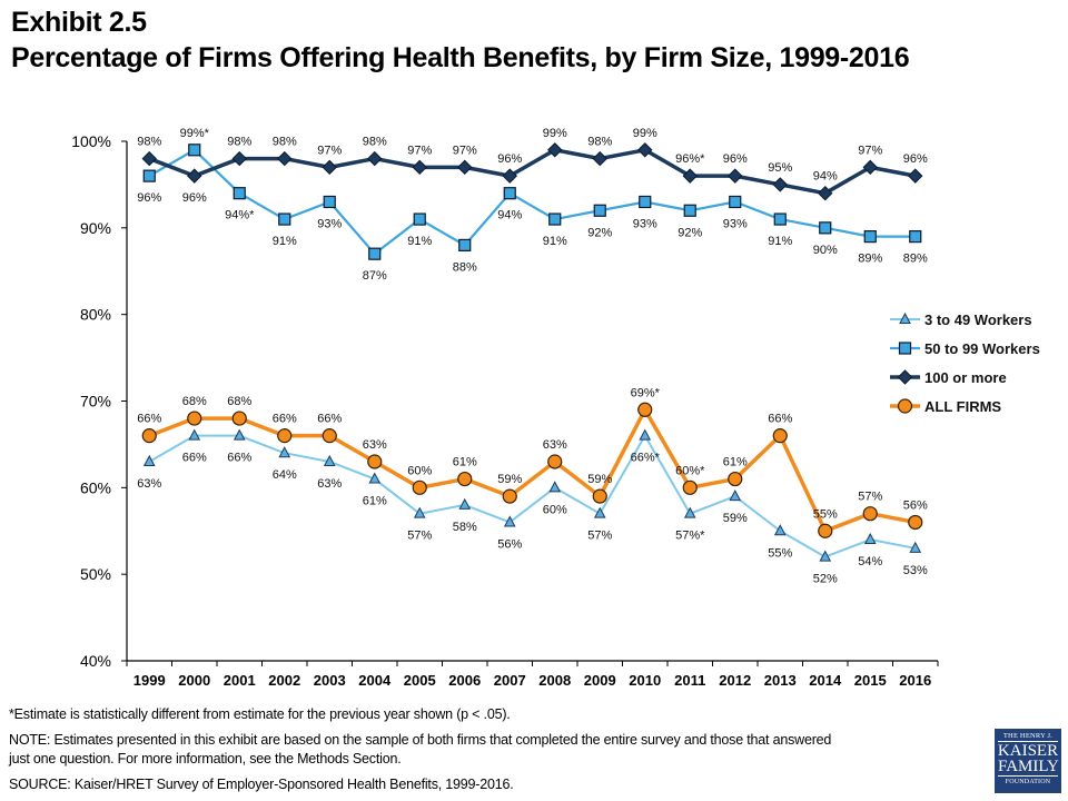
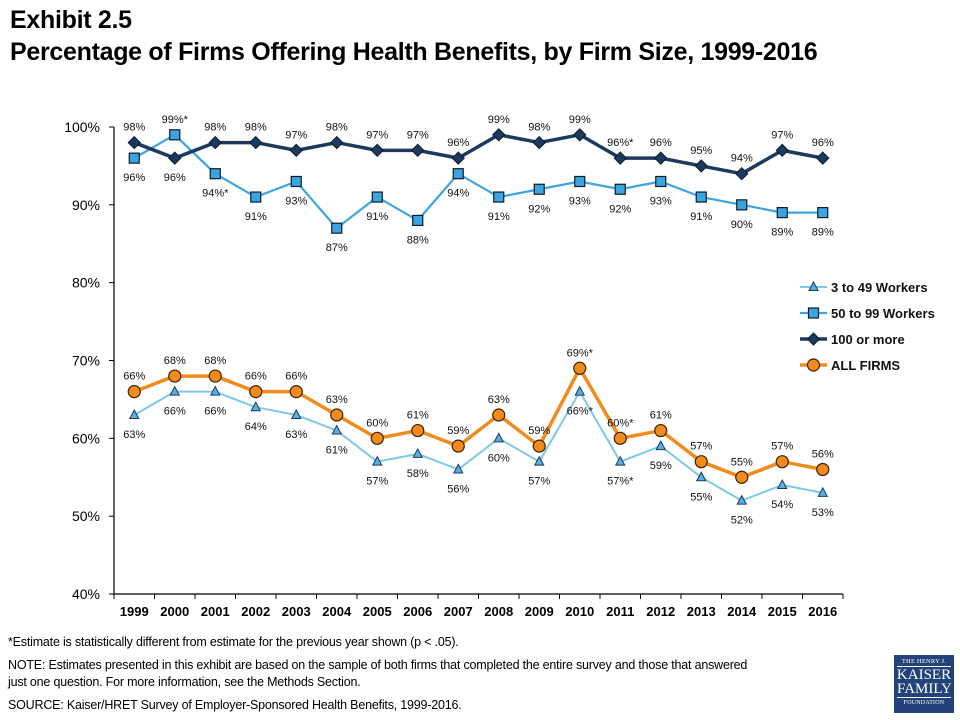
ALL FIRMS/2013: 66% -> 57%
